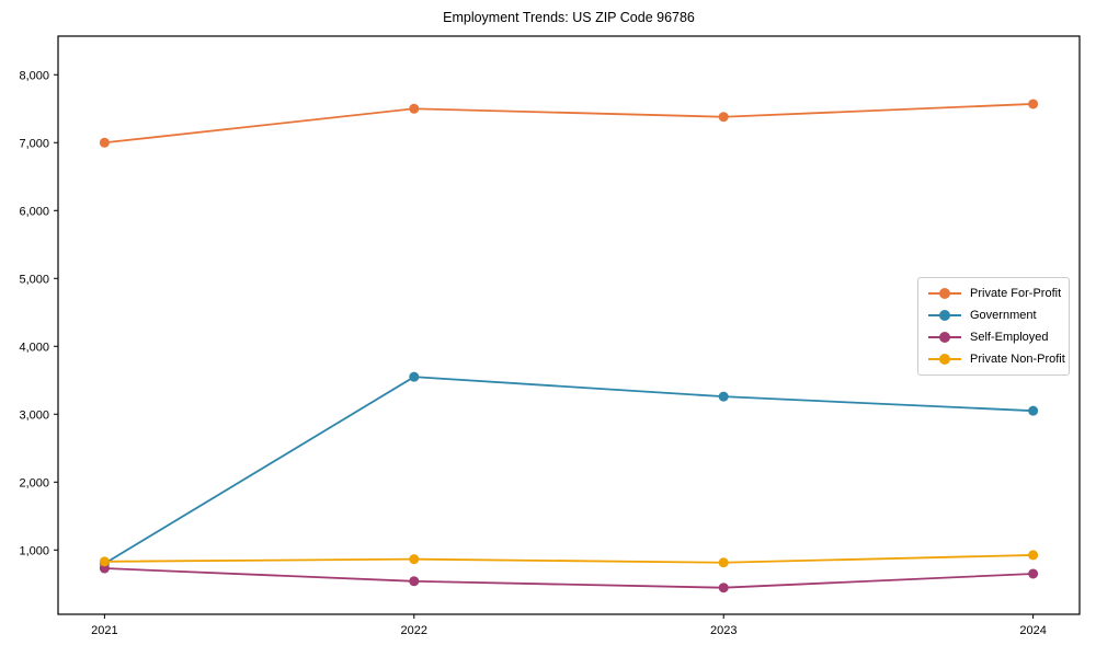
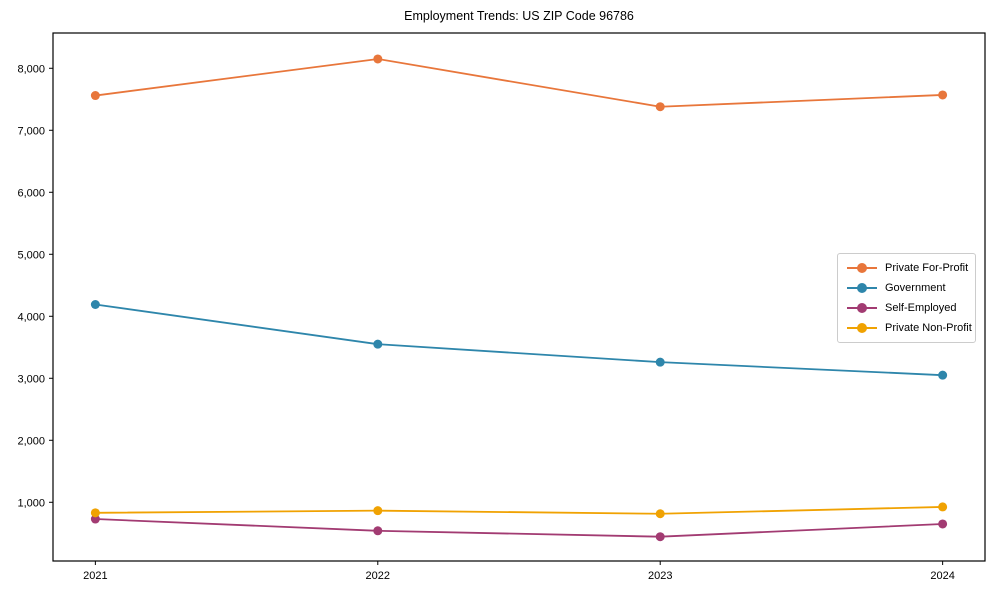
Private For-Profit/2021: 7000 -> 7600
Government/2021: 800 -> 4200
Private For-Profit/2022: 7500 -> 8200
